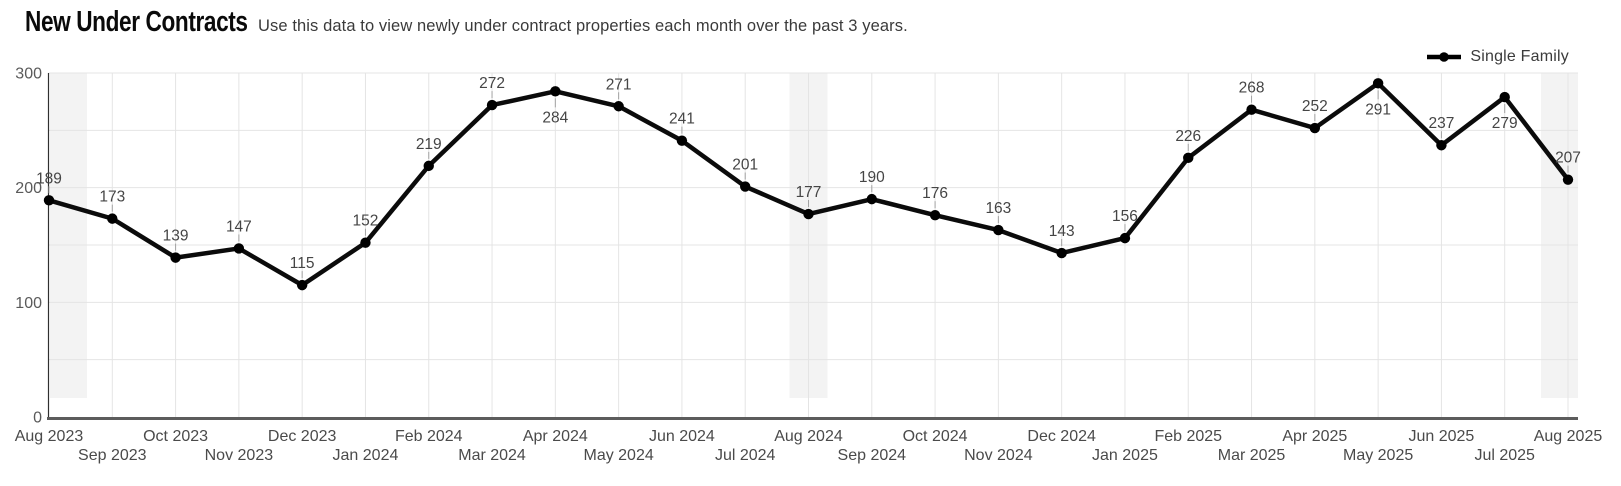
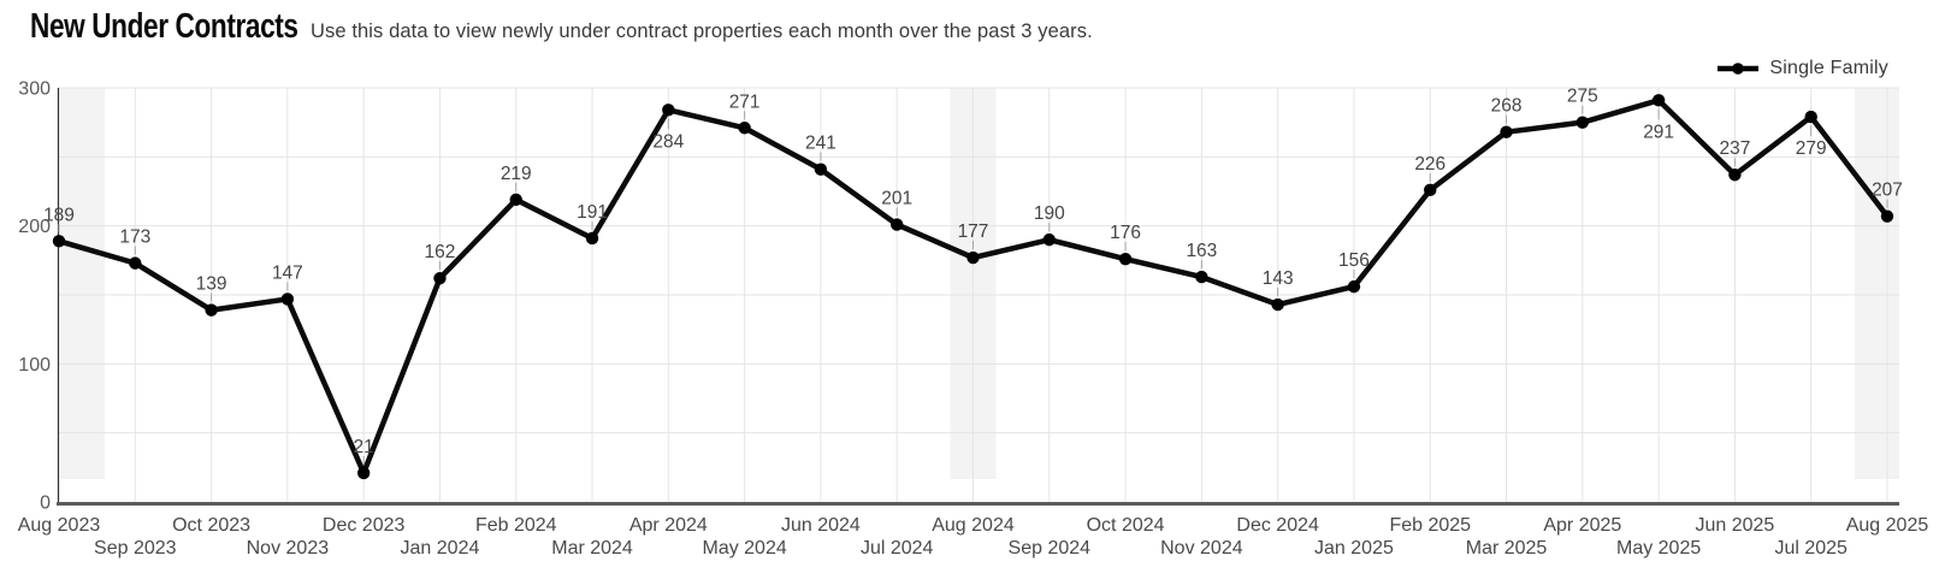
Dec 2023: 115 -> 21
Jan 2024: 152 -> 162
Mar 2024: 272 -> 191
Apr 2025: 252 -> 275
